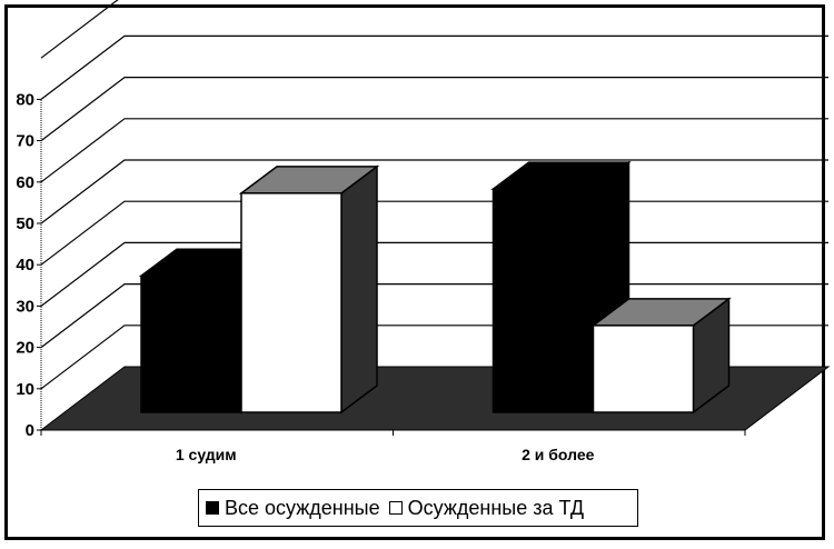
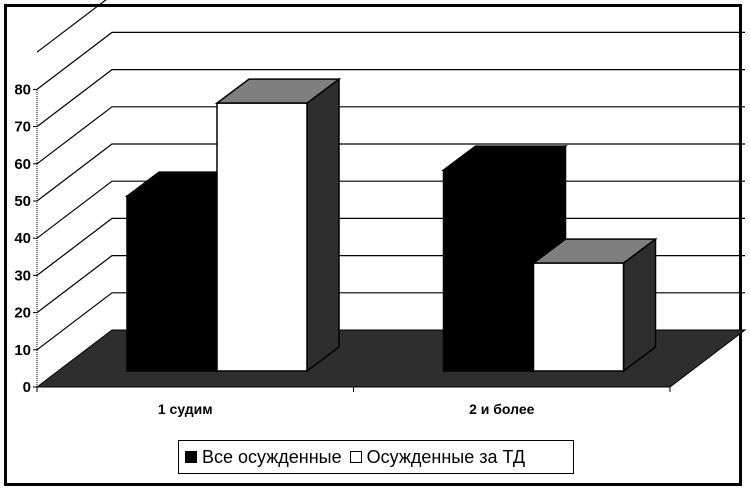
Все осужденные/1 судим: 33 -> 47
Осужденные за ТД/1 судим: 53 -> 72
Осужденные за ТД/2 и более: 21 -> 29
